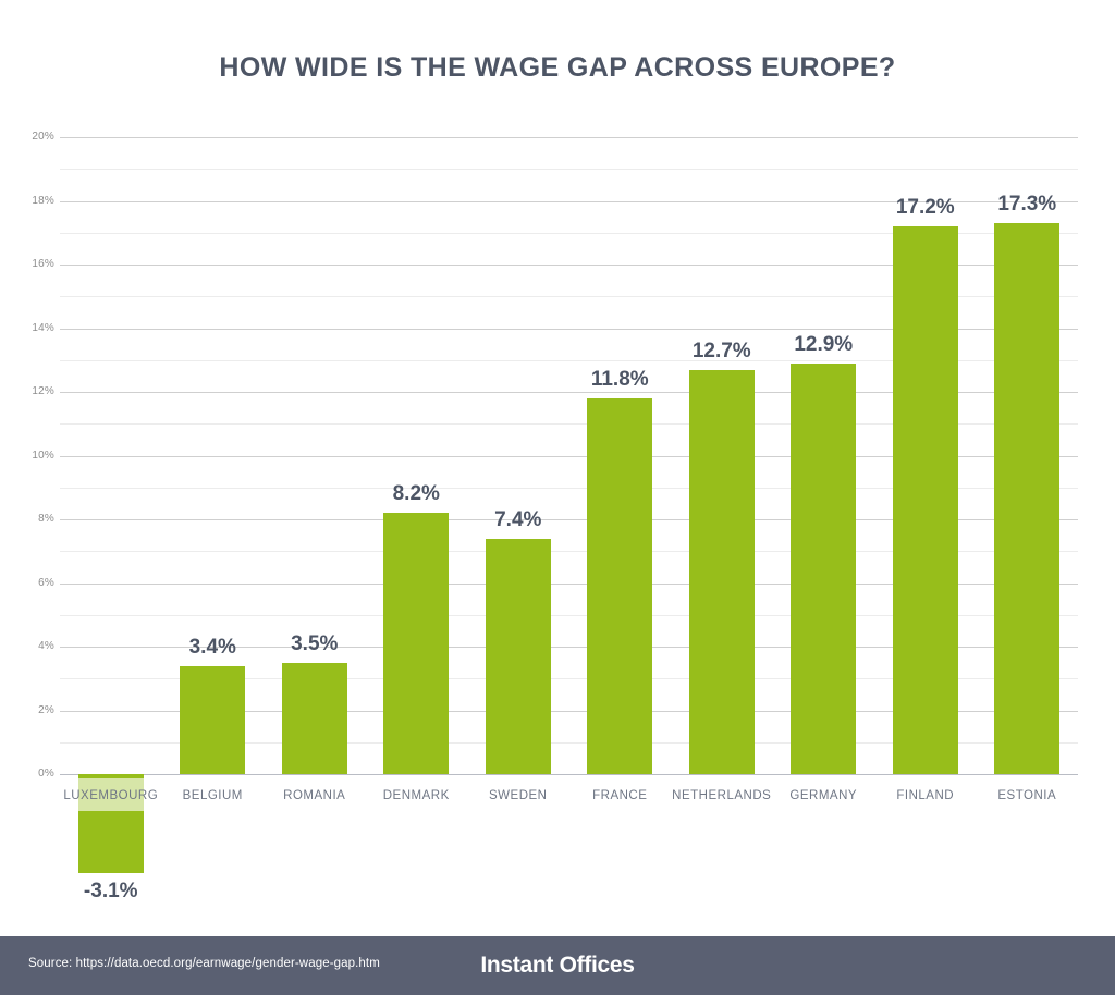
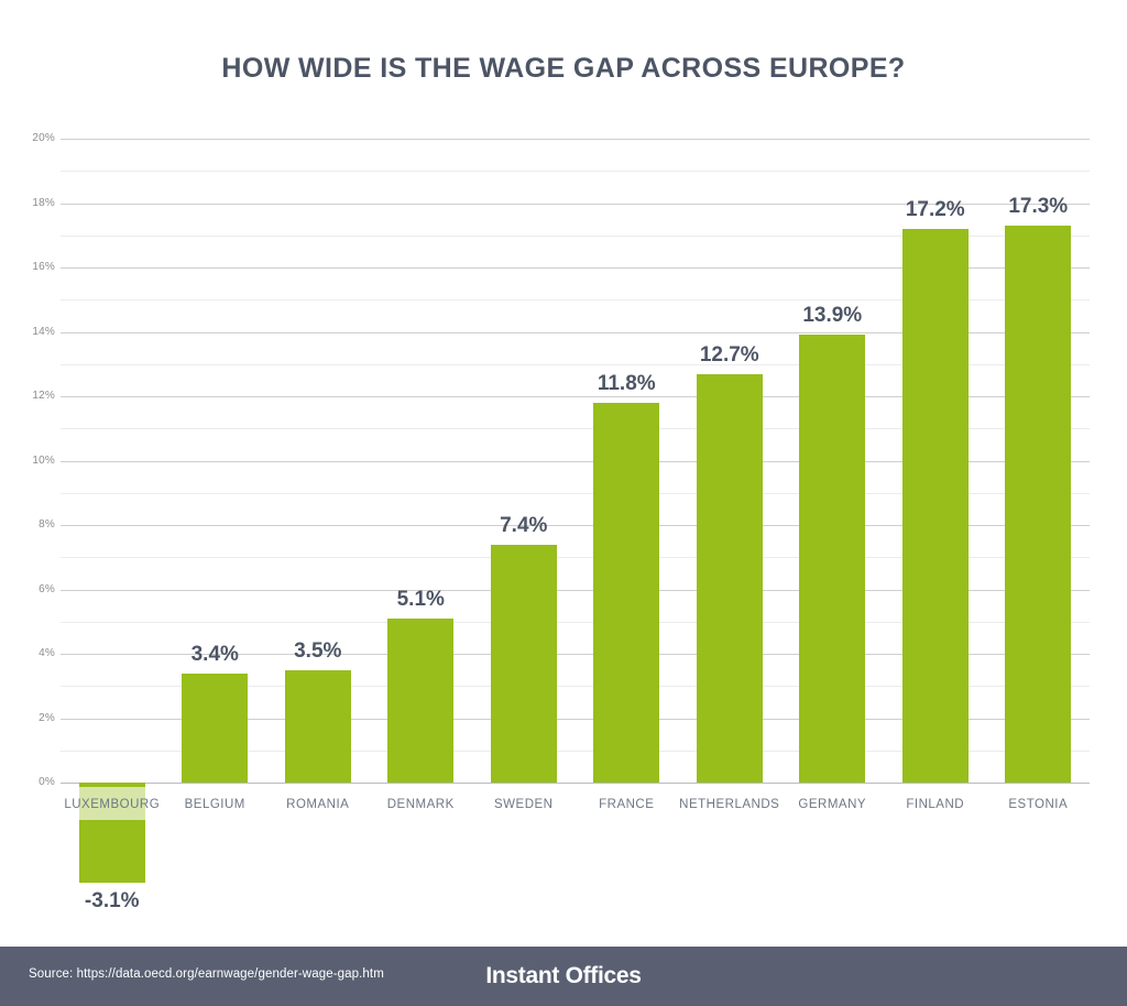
DENMARK: 8.2% -> 5.1%
GERMANY: 12.9% -> 13.9%
